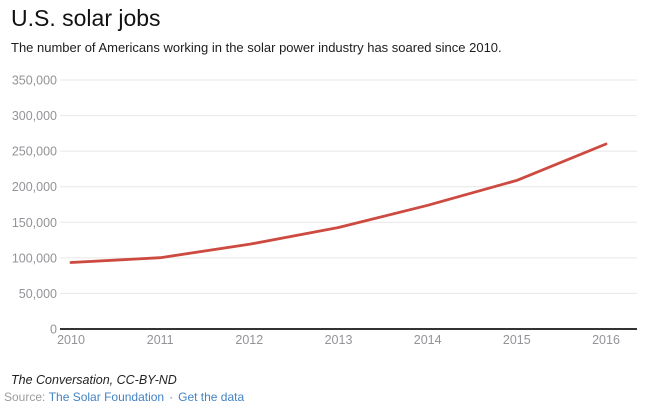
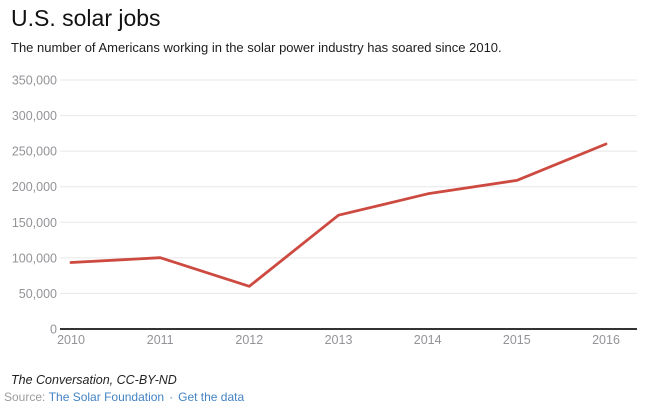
2012: 120000 -> 60000
2013: 140000 -> 160000
2014: 170000 -> 190000
